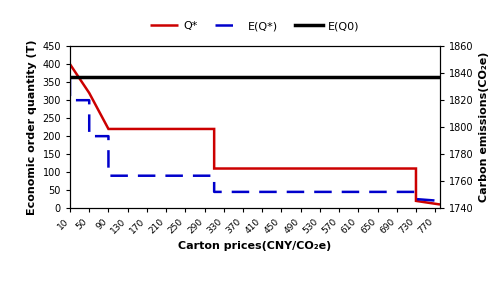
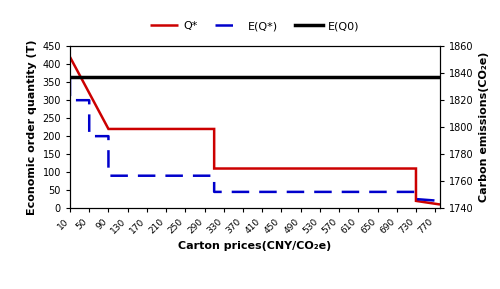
Q*/10: 400 -> 420
